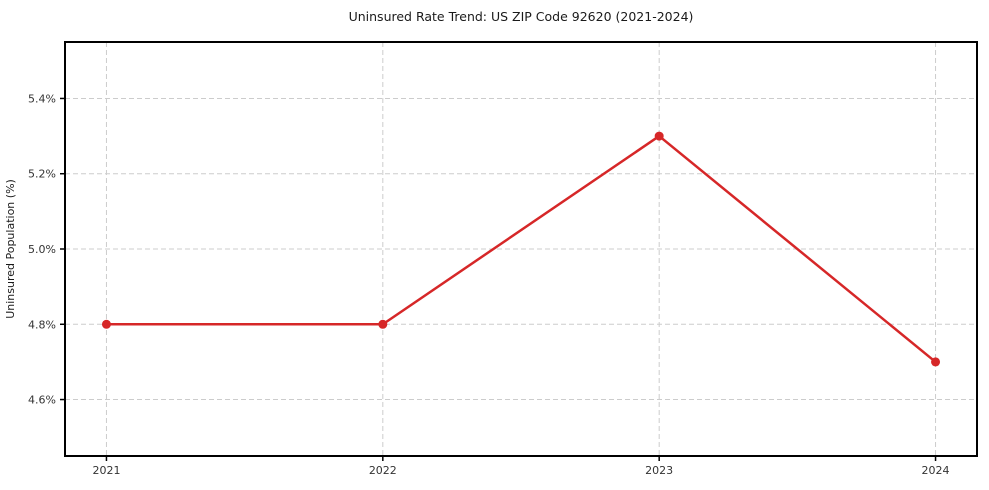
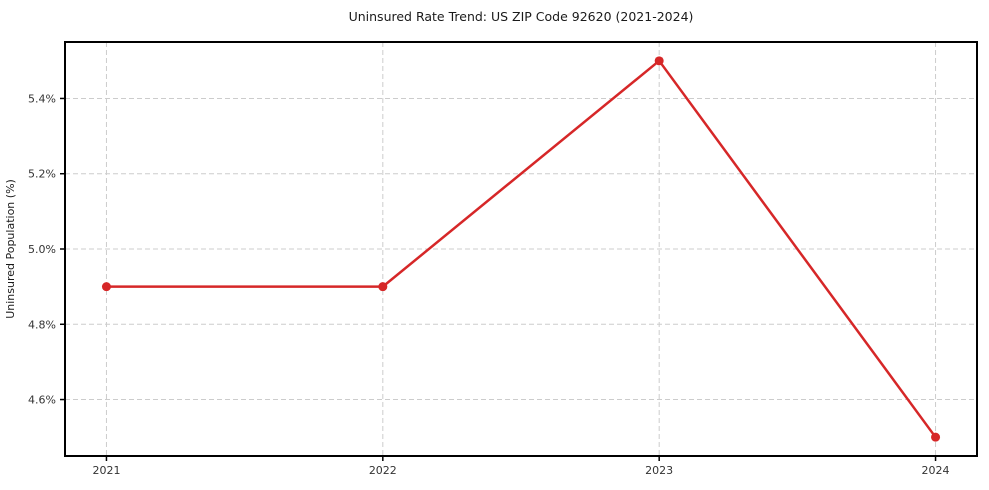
2021: 4.8% -> 4.9%
2022: 4.8% -> 4.9%
2023: 5.3% -> 5.5%
2024: 4.7% -> 4.5%
